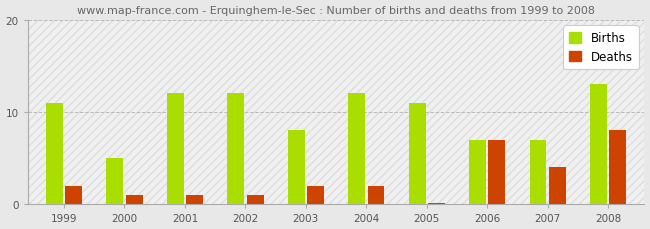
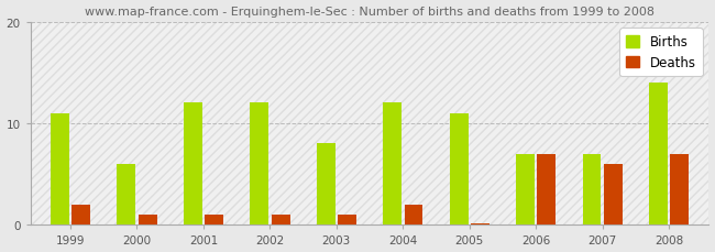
Births/2000: 5 -> 6
Deaths/2003: 2.0 -> 1.0
Deaths/2007: 4.0 -> 6.0
Births/2008: 13 -> 14
Deaths/2008: 8.0 -> 7.0
